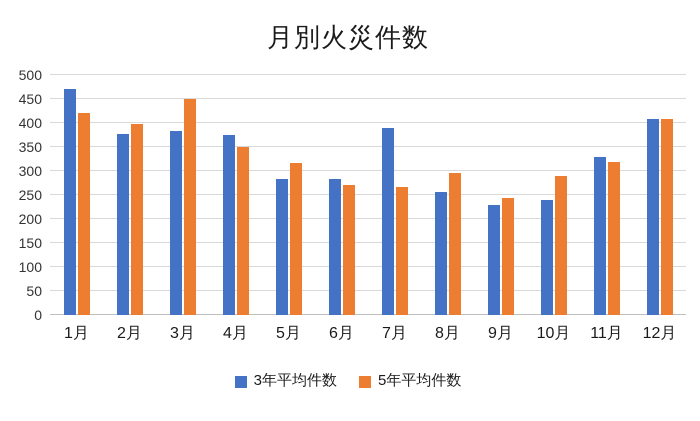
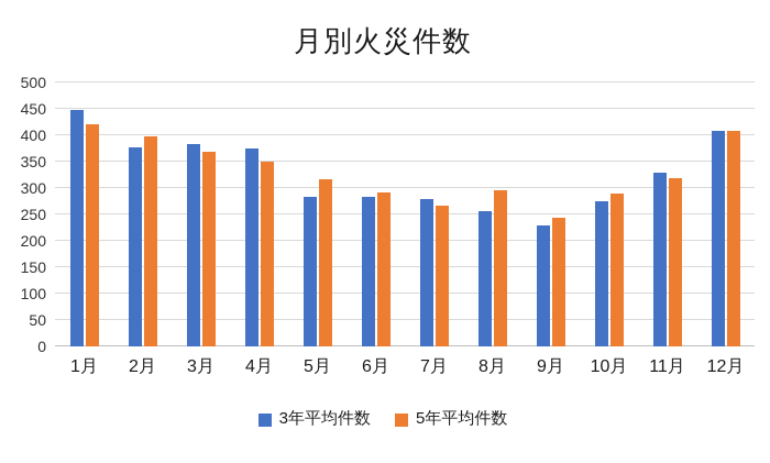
3年平均件数/1月: 470 -> 450
5年平均件数/3月: 450 -> 370
5年平均件数/6月: 270 -> 290
3年平均件数/7月: 390 -> 280
3年平均件数/10月: 240 -> 280
